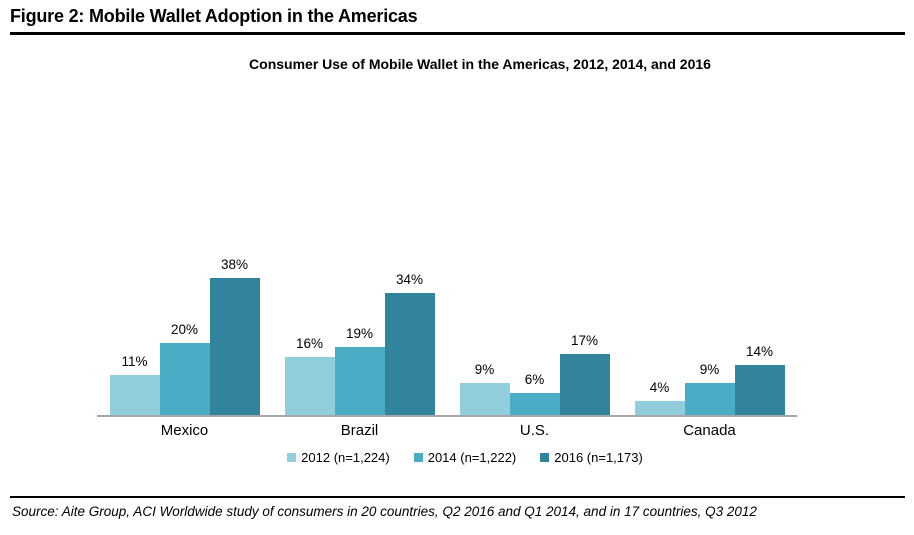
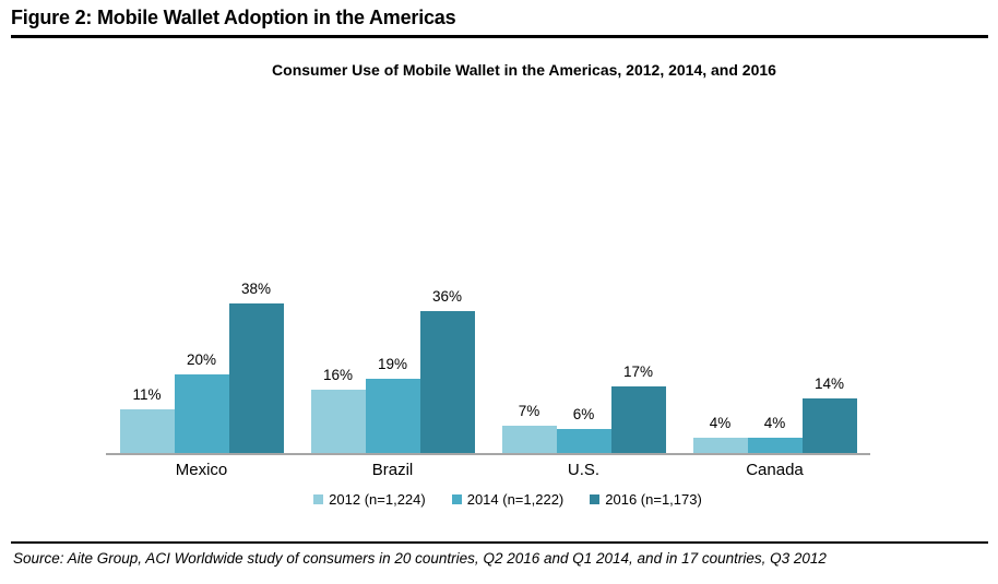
2016 (n=1,173)/Brazil: 34% -> 36%
2012 (n=1,224)/U.S.: 9% -> 7%
2014 (n=1,222)/Canada: 9% -> 4%
